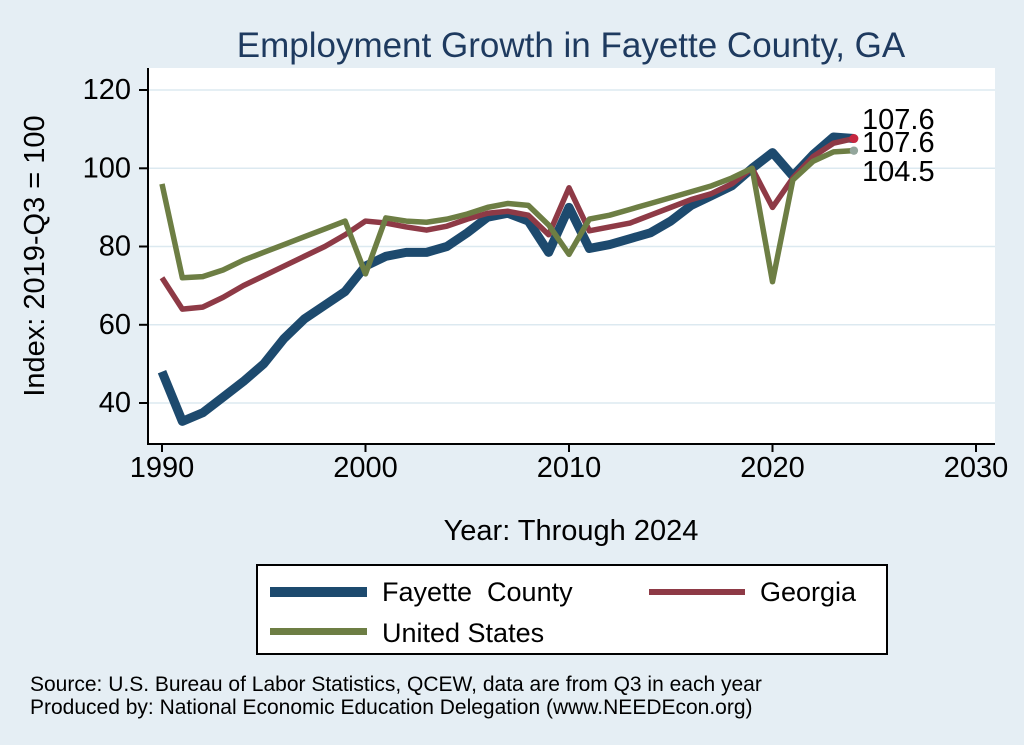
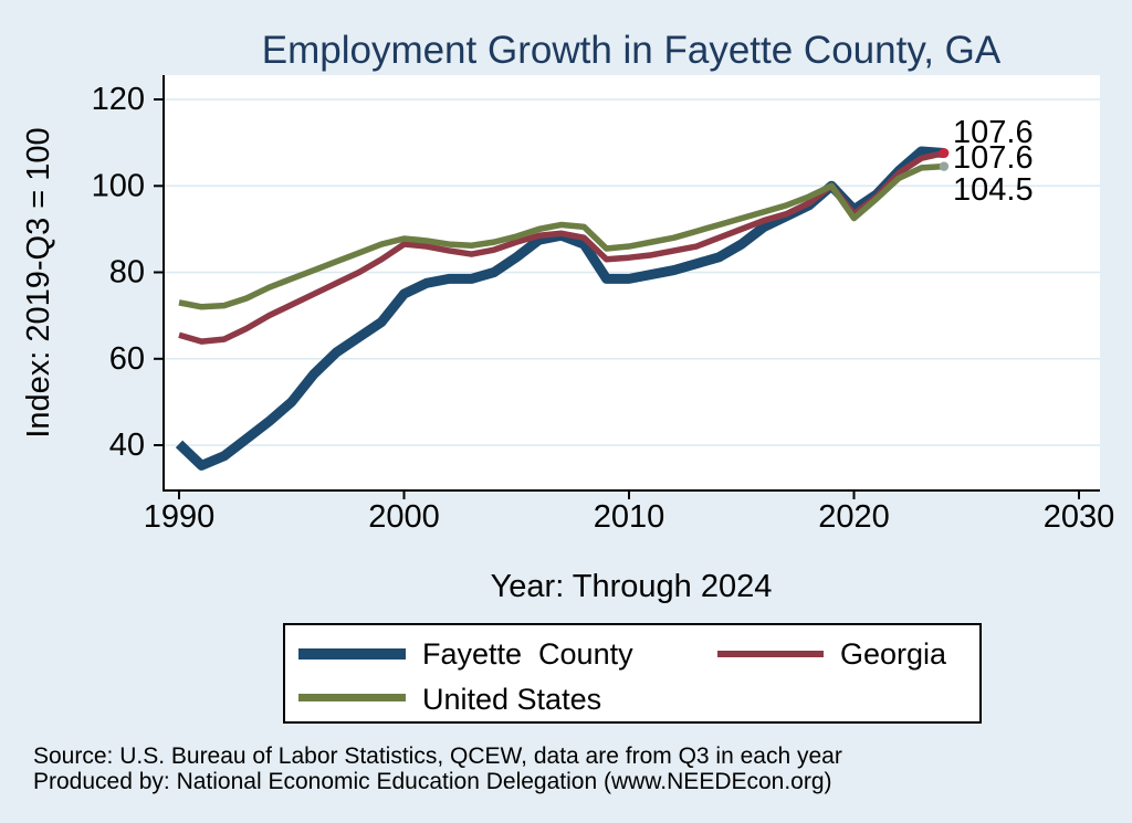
Fayette County/1990: 48 -> 40
Georgia/1990: 72 -> 66
United States/1990: 96 -> 73
United States/2000: 73 -> 88
Fayette County/2010: 90 -> 78
Georgia/2010: 95 -> 83
United States/2010: 78 -> 86
Fayette County/2020: 104 -> 94
Georgia/2020: 90 -> 94
United States/2020: 71 -> 92
